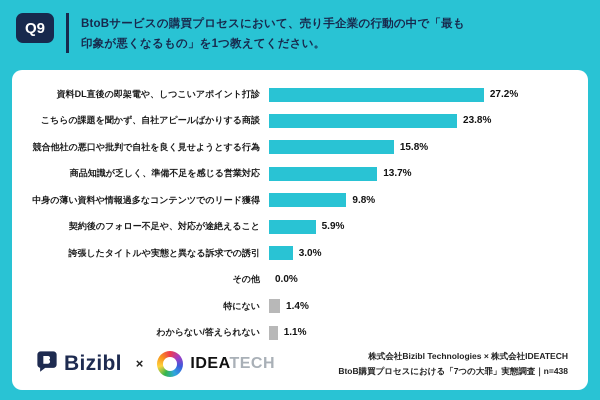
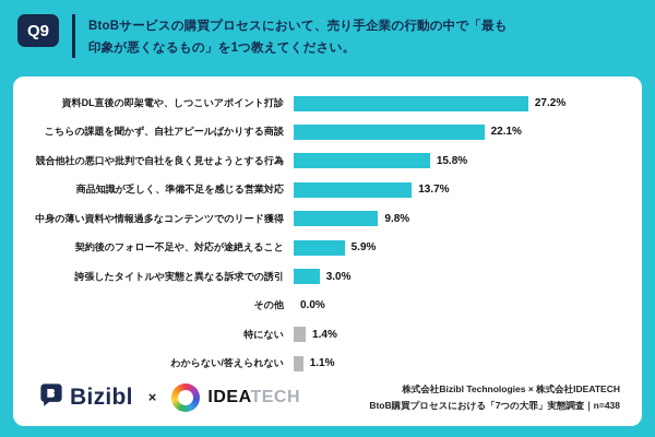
こちらの課題を聞かず、自社アピールばかりする商談: 23.8% -> 22.1%
